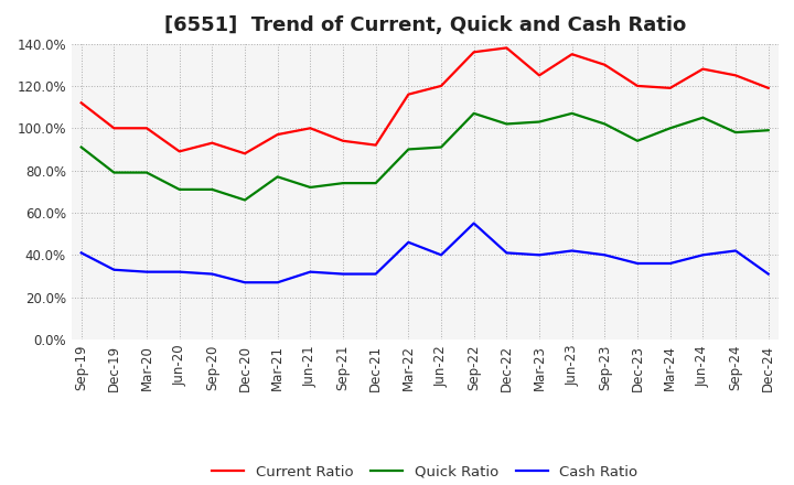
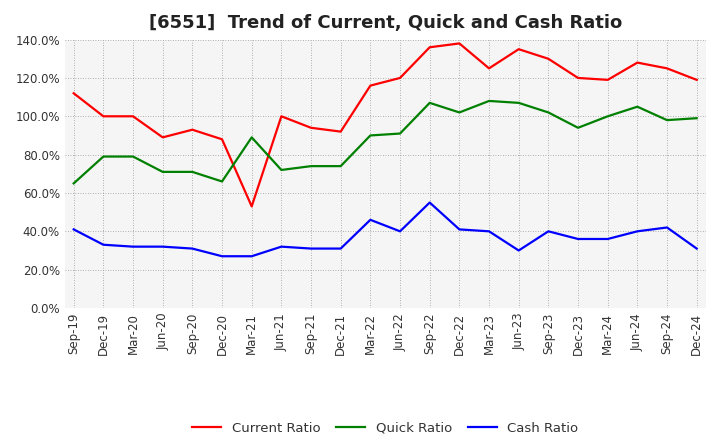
Quick Ratio/Sep-19: 91% -> 65%
Current Ratio/Mar-21: 97% -> 53%
Quick Ratio/Mar-21: 77% -> 89%
Quick Ratio/Mar-23: 103% -> 108%
Cash Ratio/Jun-23: 42% -> 30%
